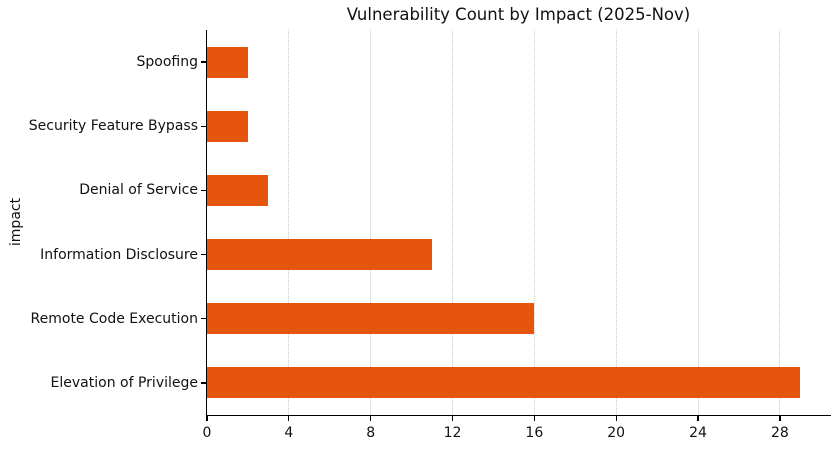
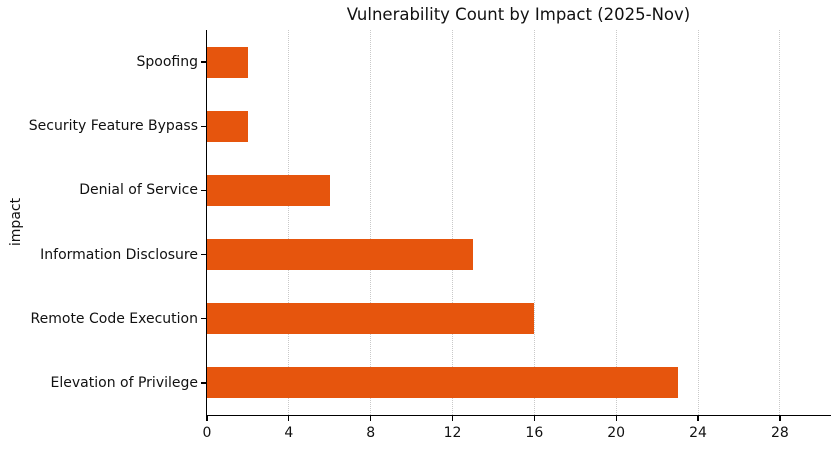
Denial of Service: 3 -> 6
Information Disclosure: 11 -> 13
Elevation of Privilege: 29 -> 23
